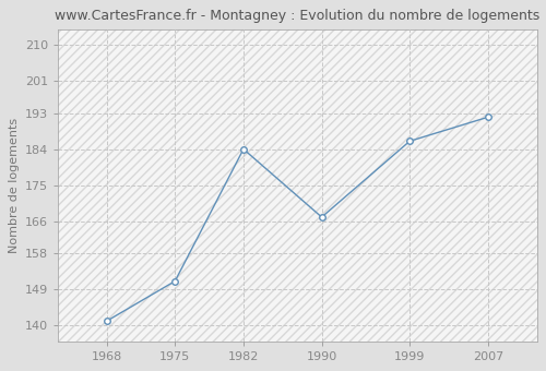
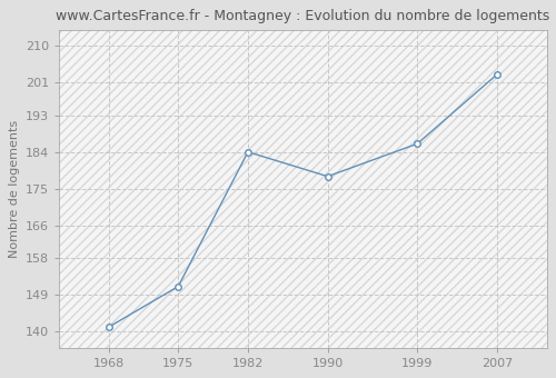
1990: 167 -> 178
2007: 192 -> 203
